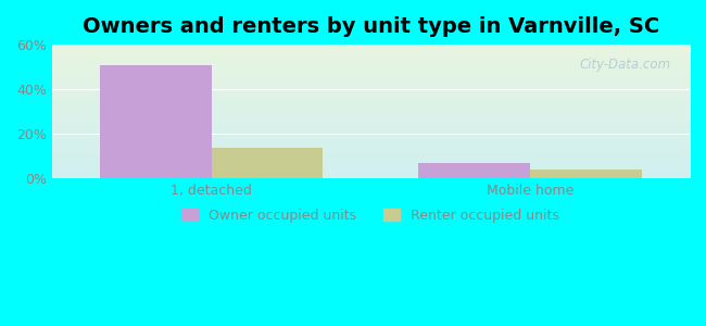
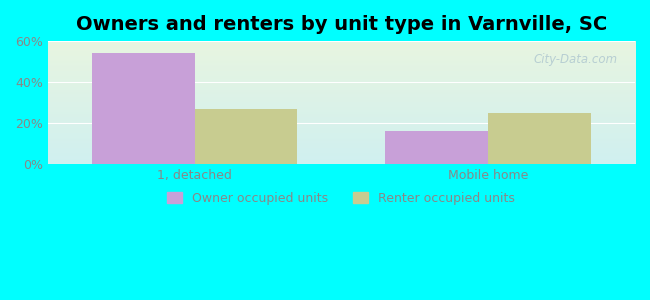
Owner occupied units/1, detached: 51% -> 54%
Renter occupied units/1, detached: 14% -> 27%
Owner occupied units/Mobile home: 7% -> 16%
Renter occupied units/Mobile home: 4% -> 25%
